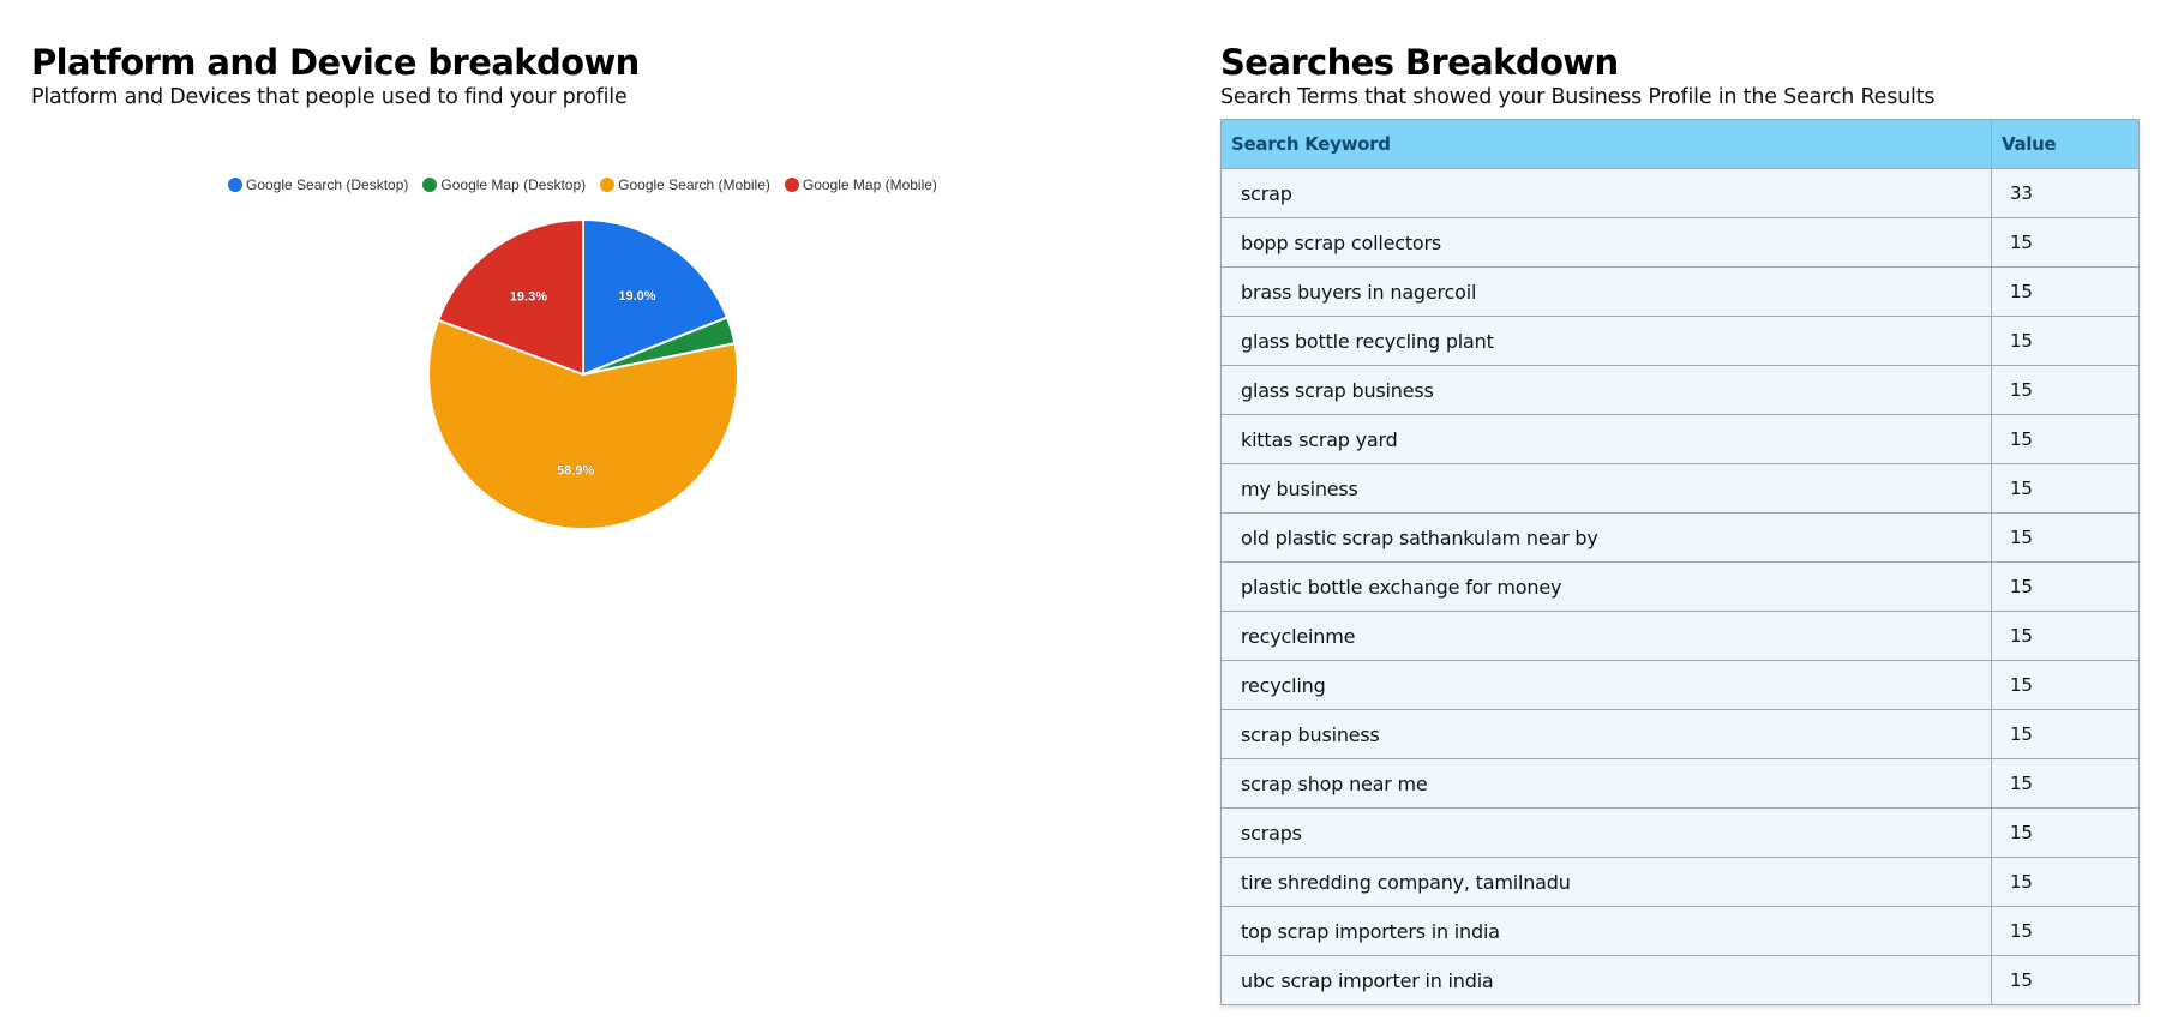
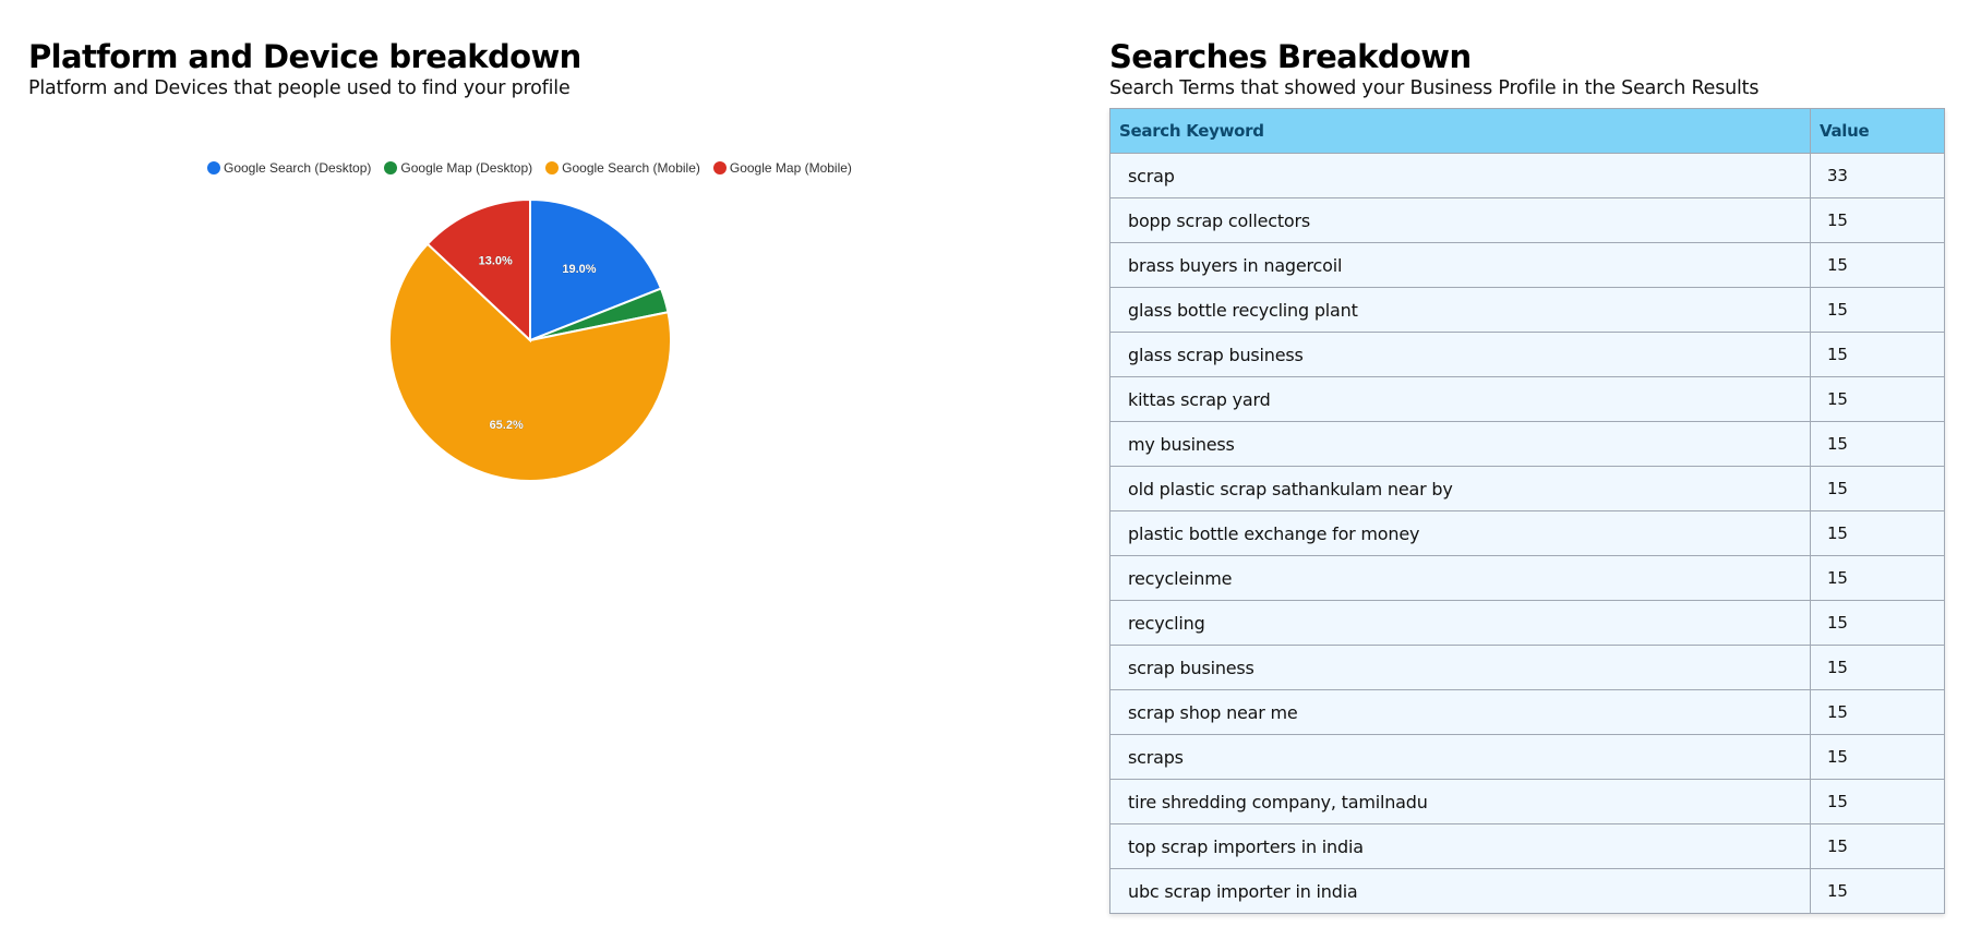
Platform and Device breakdown/Google Search (Mobile): 58.9% -> 65.2%
Platform and Device breakdown/Google Map (Mobile): 19.3% -> 13.0%
